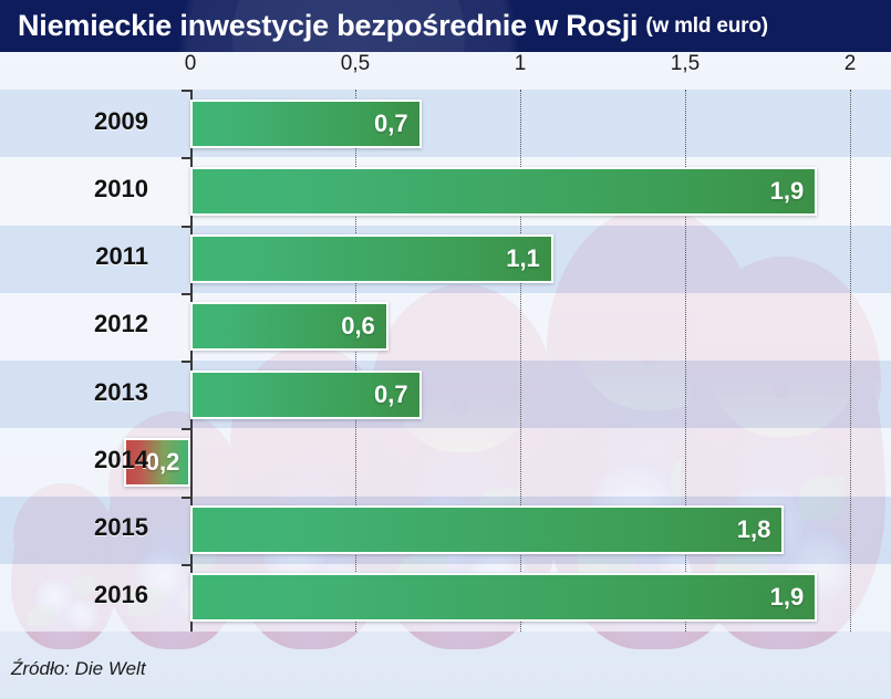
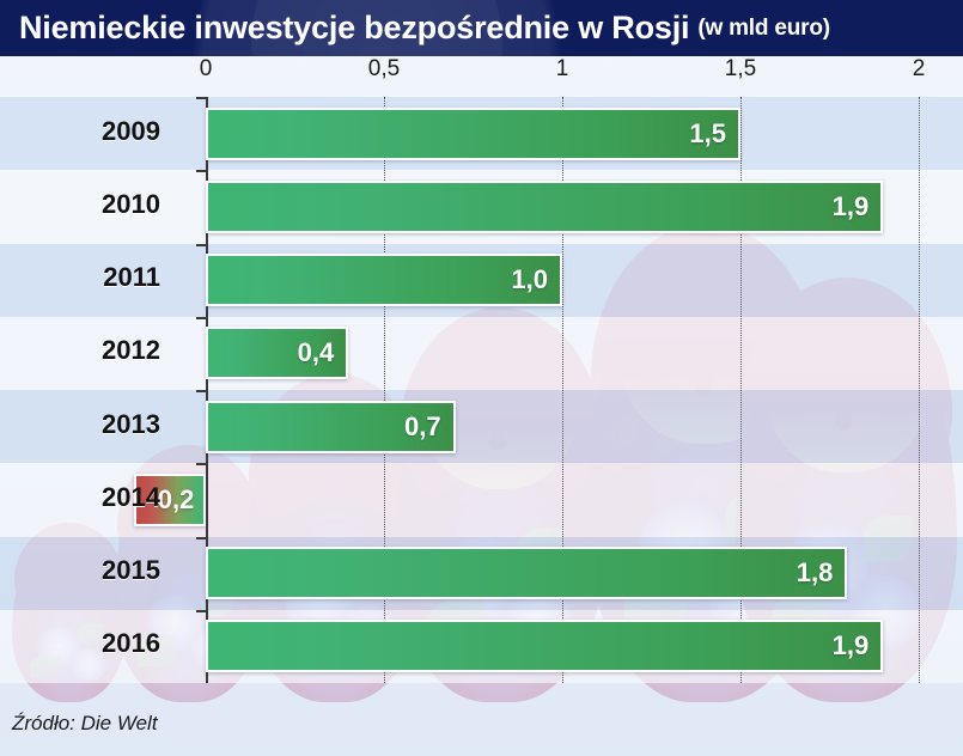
2009: 0,7 -> 1,5
2011: 1,1 -> 1,0
2012: 0,6 -> 0,4
